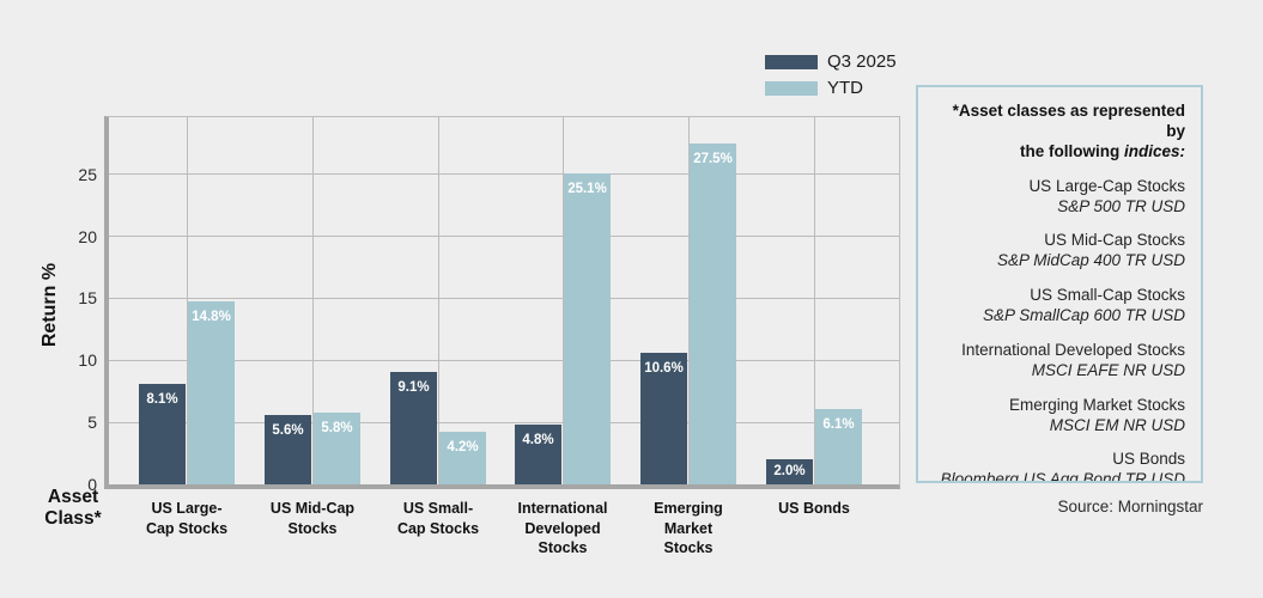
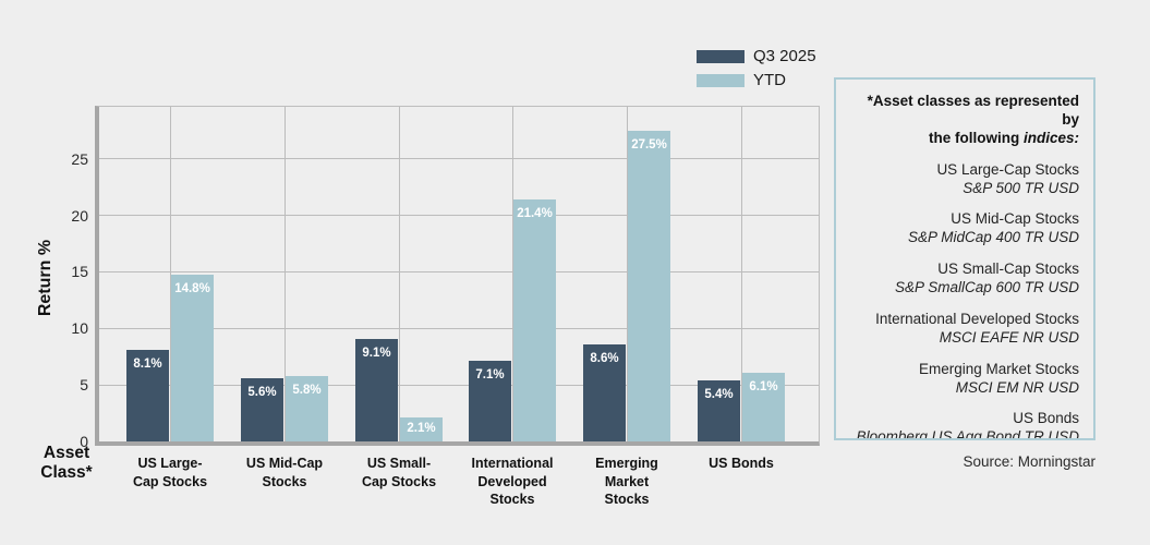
YTD/US Small-Cap Stocks: 4.2% -> 2.1%
Q3 2025/International Developed Stocks: 4.8% -> 7.1%
YTD/International Developed Stocks: 25.1% -> 21.4%
Q3 2025/Emerging Market Stocks: 10.6% -> 8.6%
Q3 2025/US Bonds: 2.0% -> 5.4%
